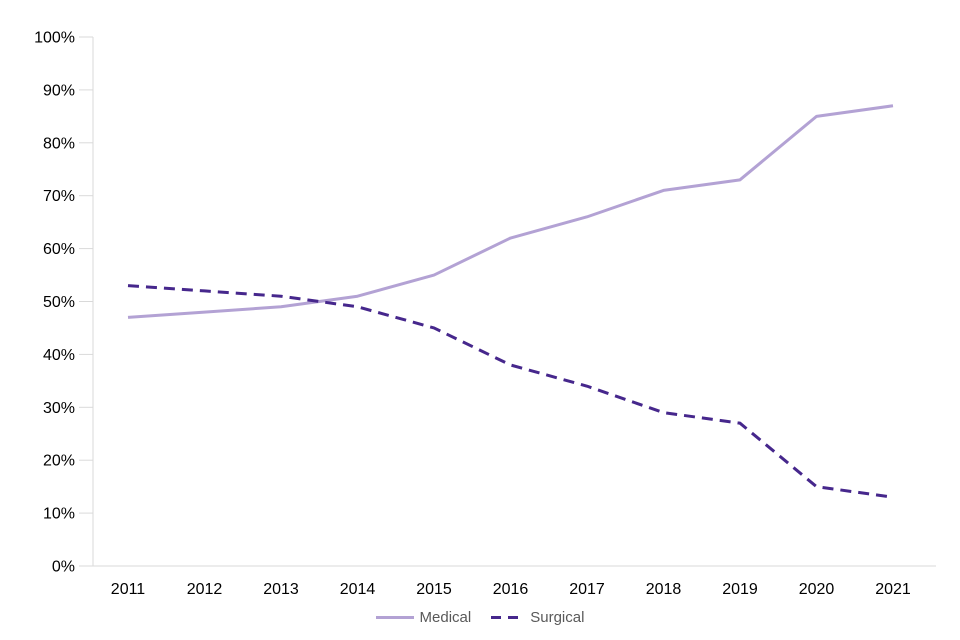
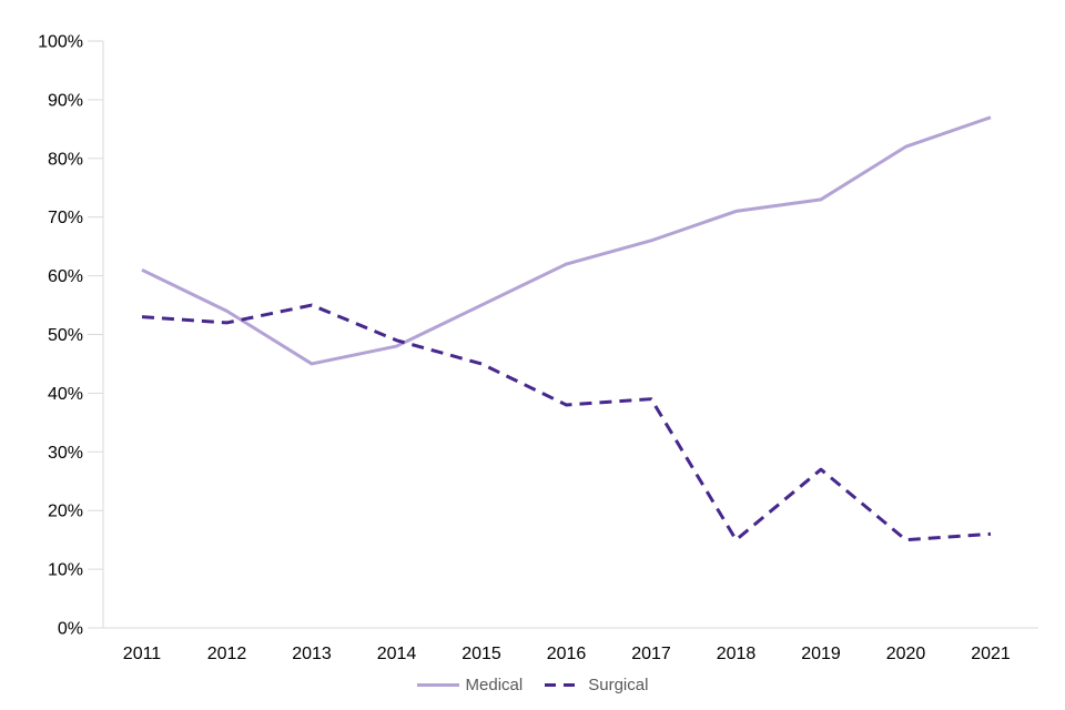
Medical/2011: 47% -> 61%
Medical/2012: 48% -> 54%
Medical/2013: 49% -> 45%
Surgical/2013: 51% -> 55%
Medical/2014: 51% -> 48%
Surgical/2017: 34% -> 39%
Surgical/2018: 29% -> 15%
Medical/2020: 85% -> 82%
Surgical/2021: 13% -> 16%
